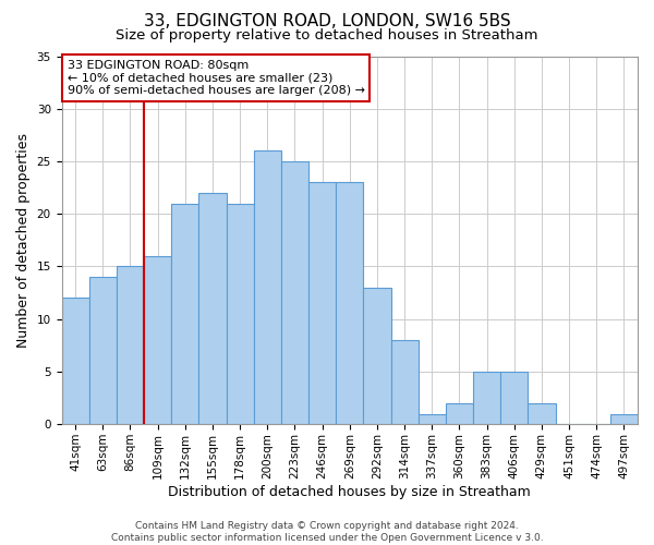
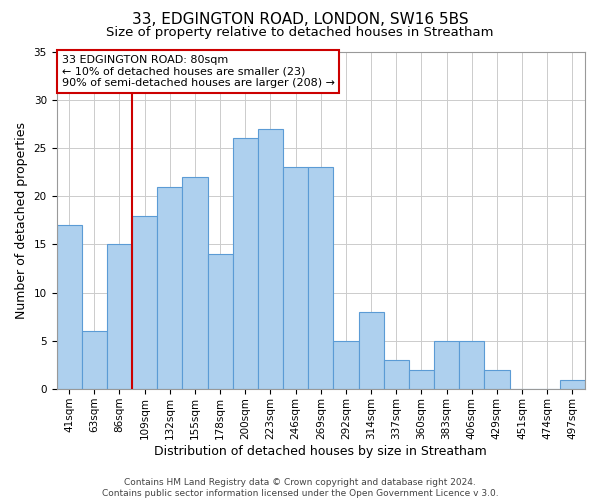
41sqm: 12 -> 17
63sqm: 14 -> 6
109sqm: 16 -> 18
178sqm: 21 -> 14
223sqm: 25 -> 27
292sqm: 13 -> 5
337sqm: 1 -> 3
